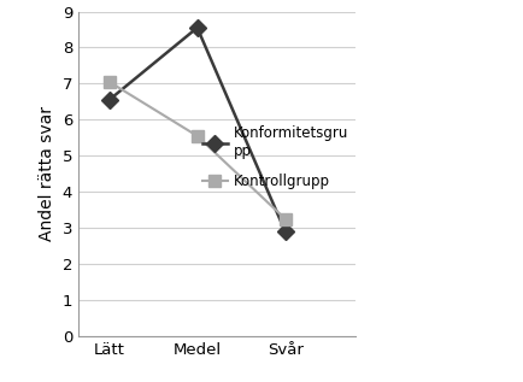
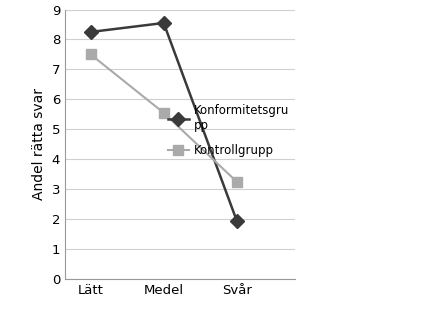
Konformitetsgru pp/Lätt: 6.55 -> 8.25
Kontrollgrupp/Lätt: 7.05 -> 7.50
Konformitetsgru pp/Svår: 2.90 -> 1.95
